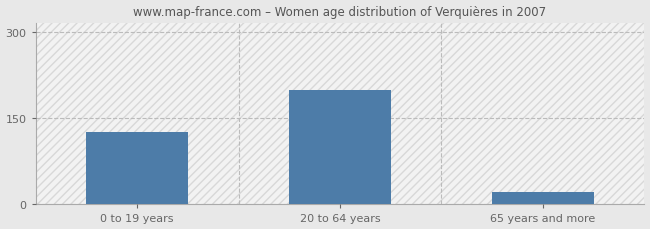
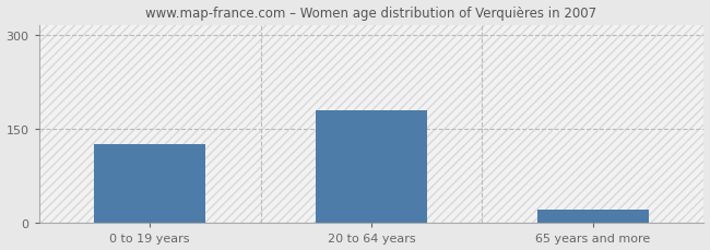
20 to 64 years: 198 -> 180
